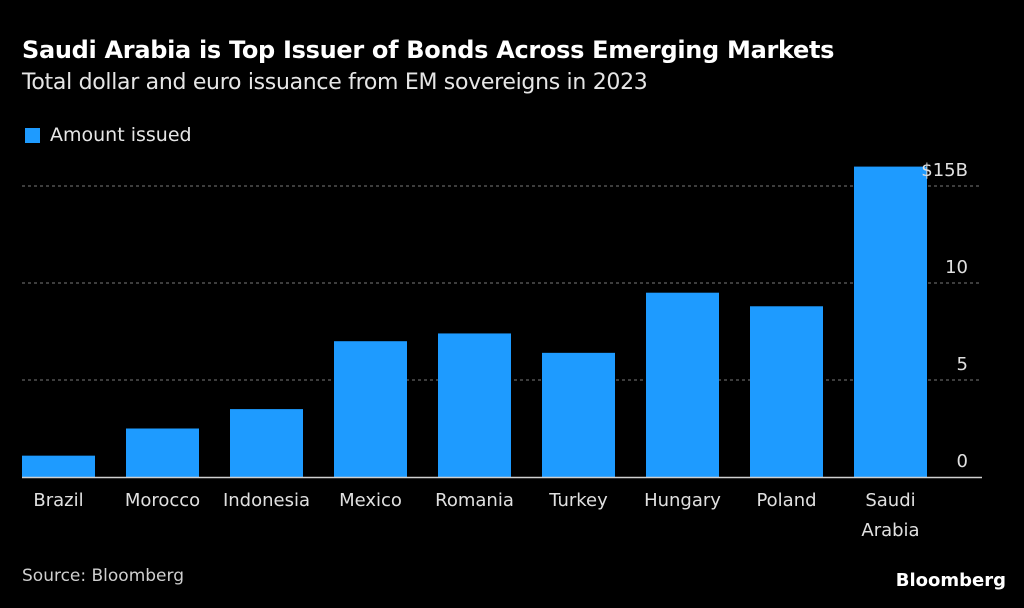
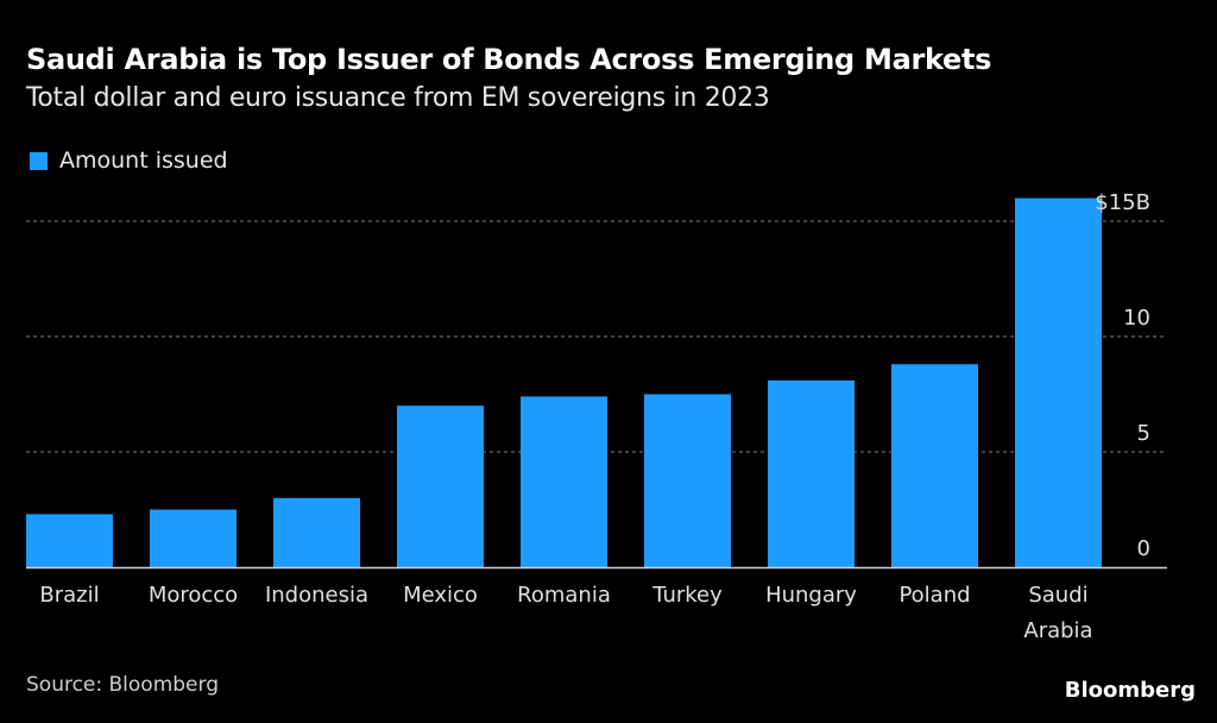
Brazil: $1.1B -> $2.3B
Indonesia: $3.5B -> $3.0B
Turkey: $6.4B -> $7.5B
Hungary: $9.5B -> $8.1B
